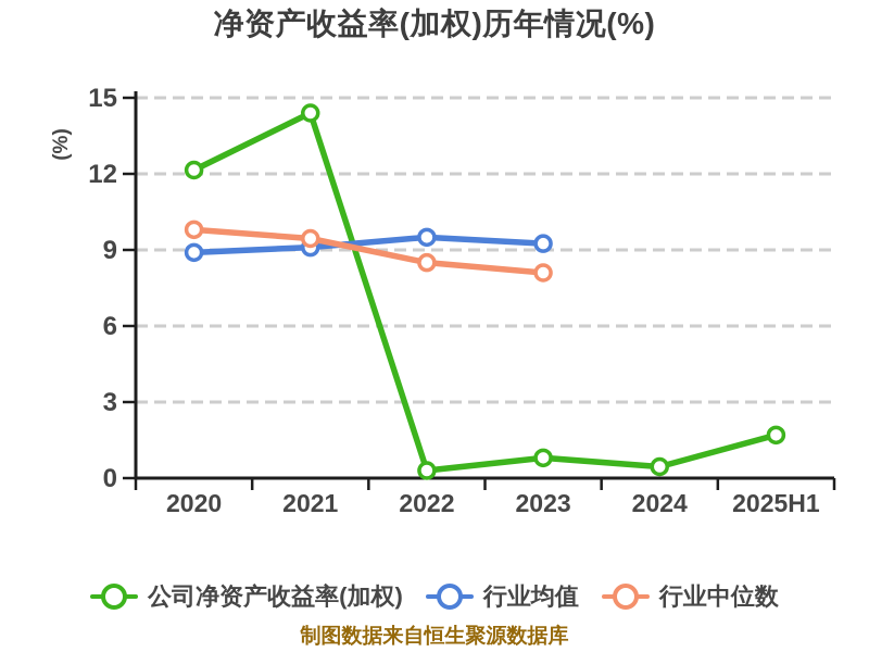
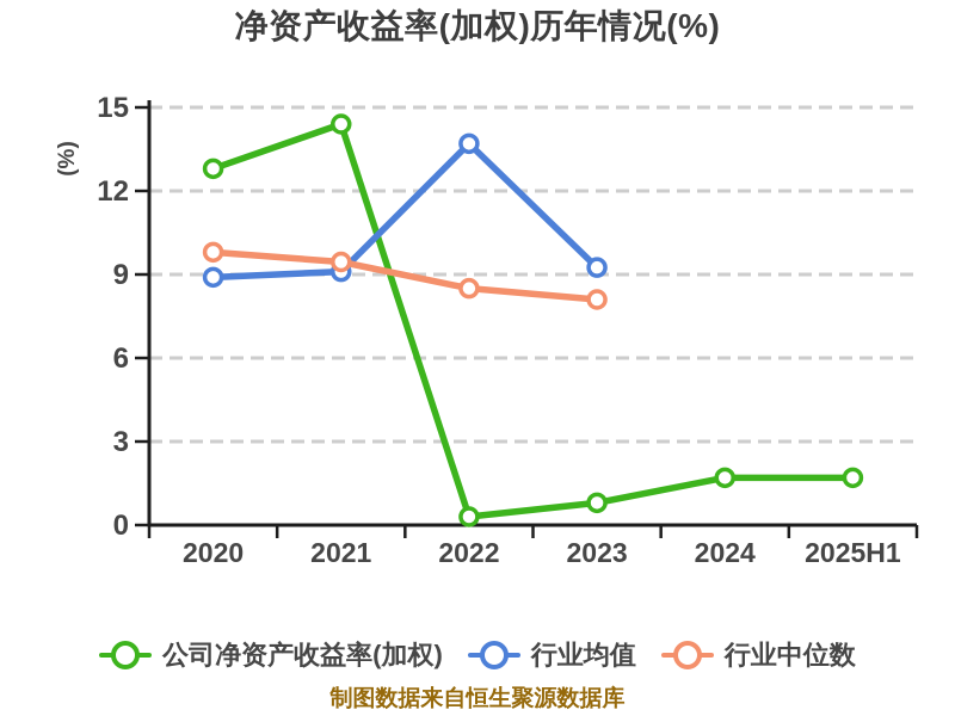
公司净资产收益率(加权)/2020: 12.2 -> 12.8
行业均值/2022: 9.5 -> 13.7
公司净资产收益率(加权)/2024: 0.5 -> 1.7
